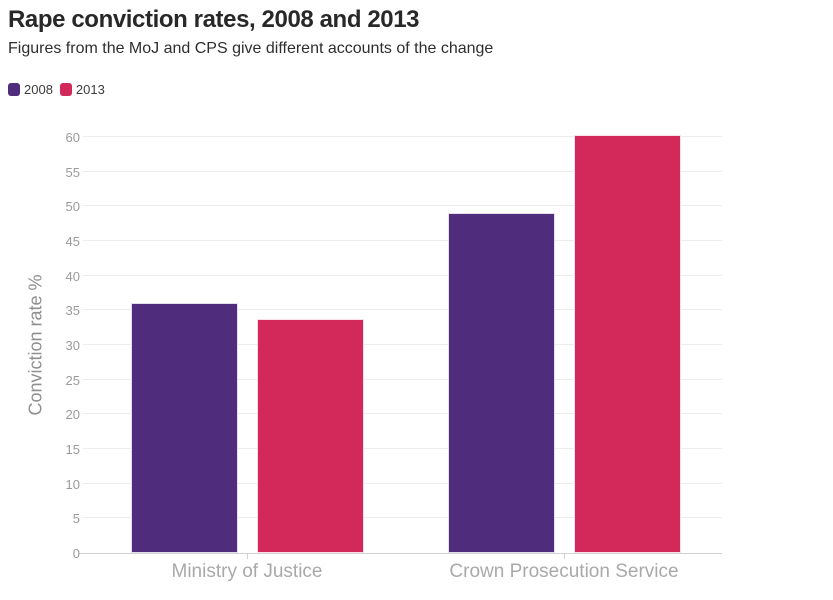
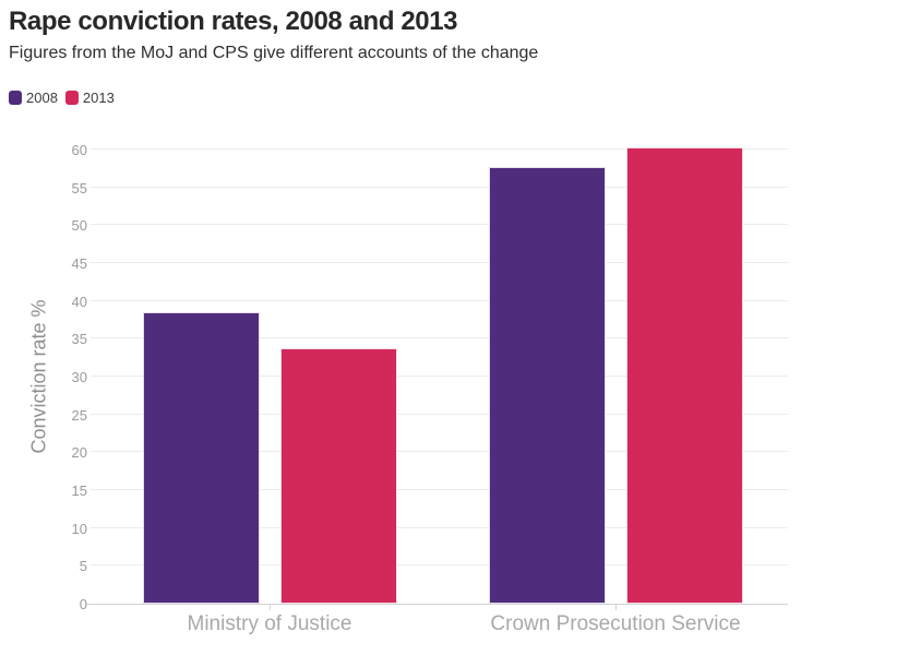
2008/Ministry of Justice: 36 -> 38
2008/Crown Prosecution Service: 49 -> 58
